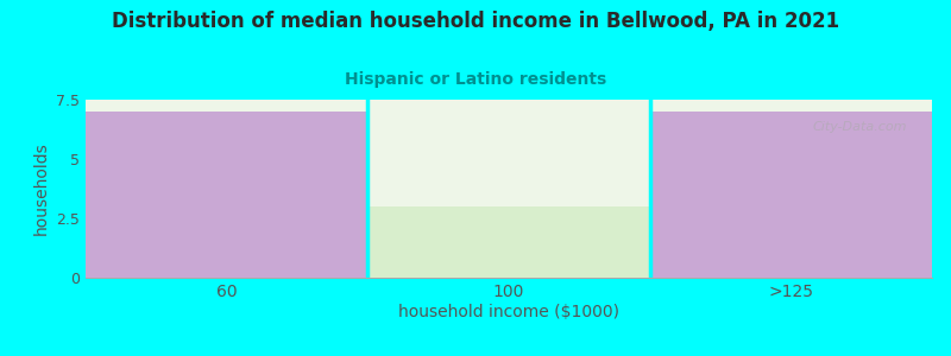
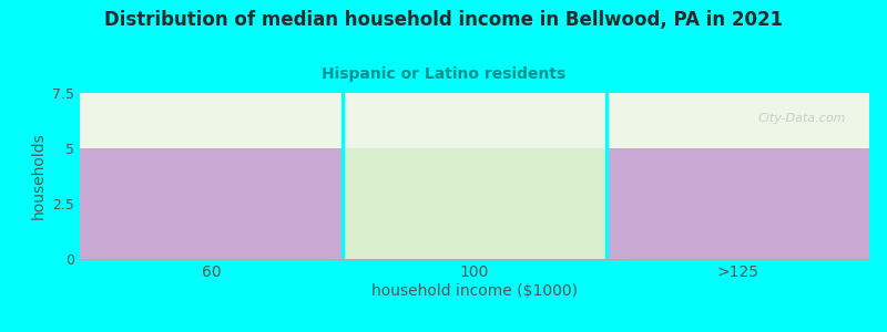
60: 7 -> 5
100: 3 -> 5
>125: 7 -> 5
